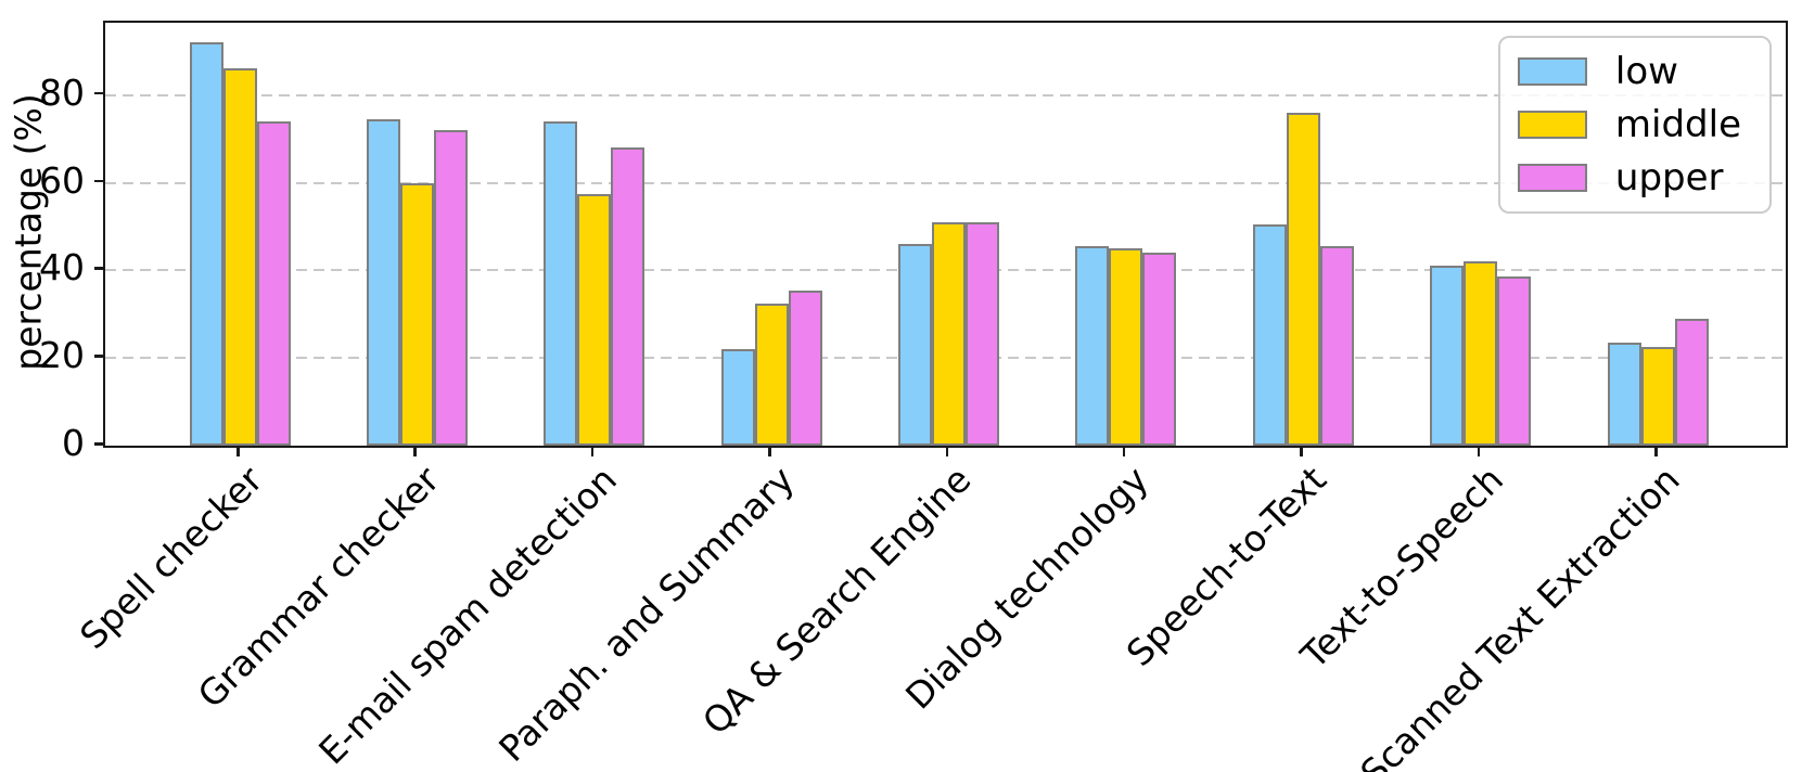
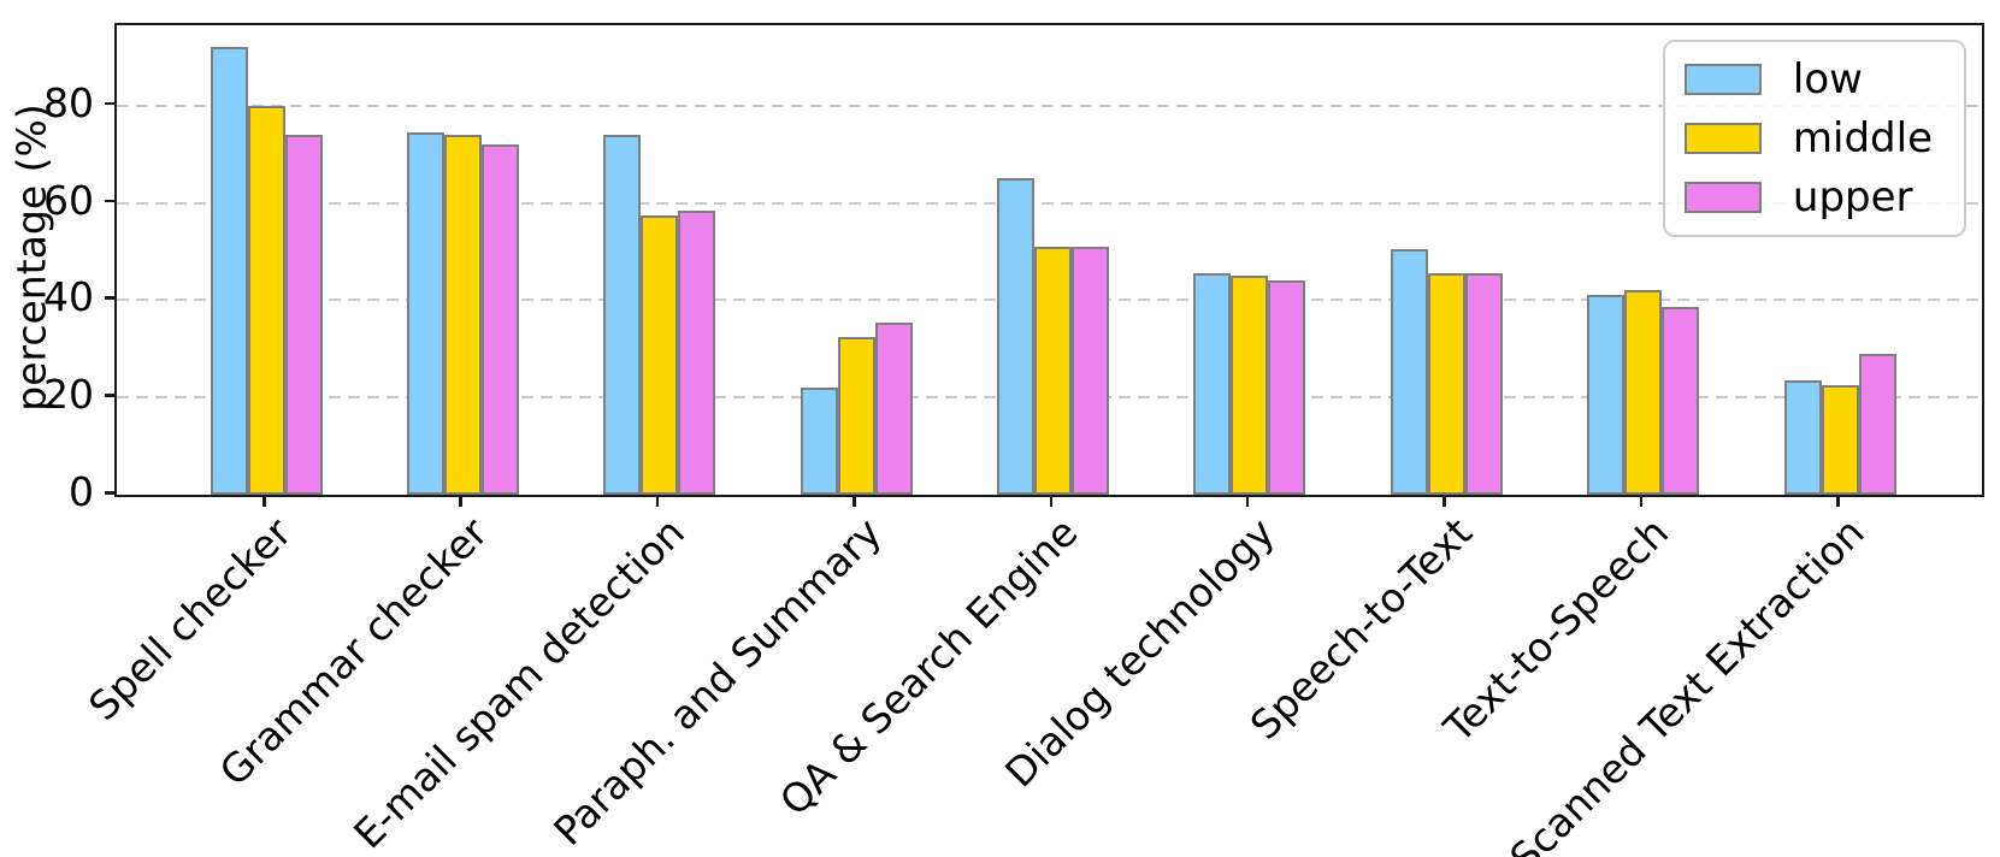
middle/Spell checker: 86 -> 80
middle/Grammar checker: 60 -> 74
upper/E-mail spam detection: 68 -> 58
low/QA & Search Engine: 46 -> 65
middle/Speech-to-Text: 76 -> 46
